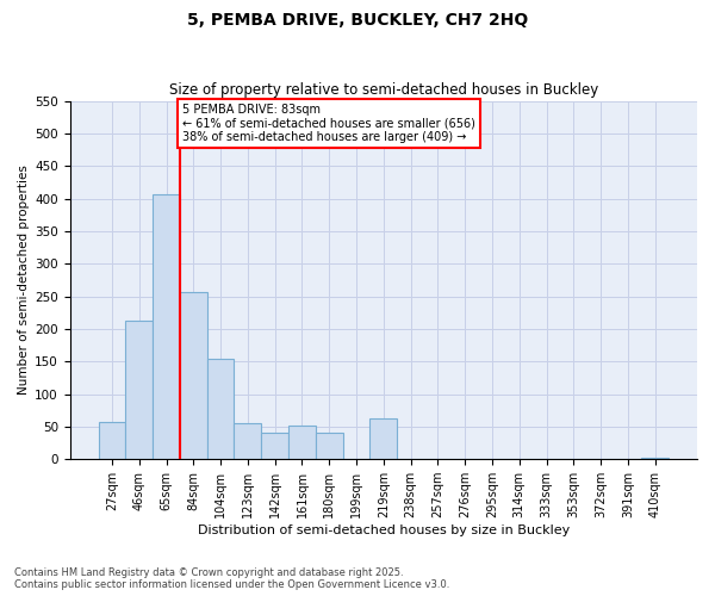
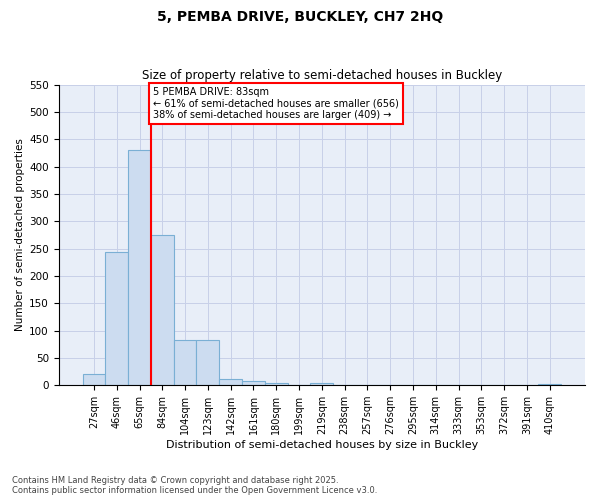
27sqm: 58 -> 20
46sqm: 212 -> 243
65sqm: 406 -> 430
84sqm: 256 -> 275
104sqm: 154 -> 83
123sqm: 56 -> 83
142sqm: 40 -> 12
161sqm: 52 -> 8
180sqm: 40 -> 4
219sqm: 62 -> 4
